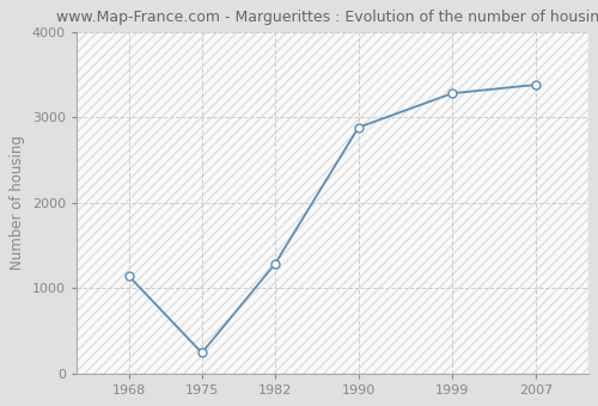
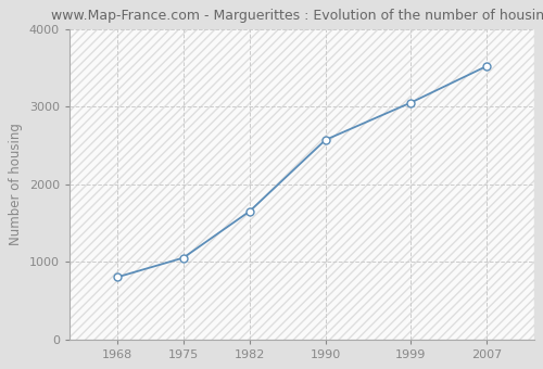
1968: 1140 -> 800
1975: 240 -> 1050
1982: 1280 -> 1650
1990: 2880 -> 2570
1999: 3280 -> 3050
2007: 3380 -> 3520
